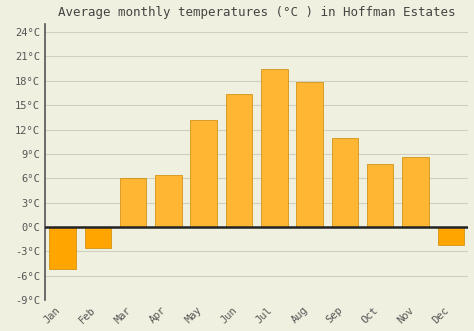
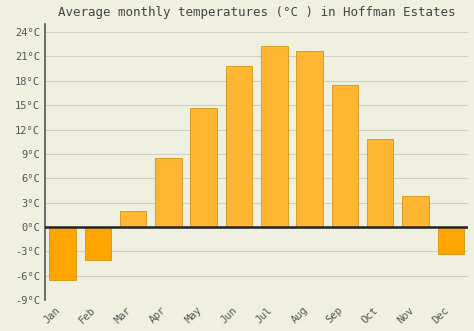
Jan: -5.2°C -> -6.5°C
Feb: -2.6°C -> -4.0°C
Mar: 6.0°C -> 2.0°C
Apr: 6.4°C -> 8.5°C
May: 13.2°C -> 14.7°C
Jun: 16.4°C -> 19.8°C
Jul: 19.4°C -> 22.3°C
Aug: 17.8°C -> 21.7°C
Sep: 11.0°C -> 17.5°C
Oct: 7.8°C -> 10.8°C
Nov: 8.6°C -> 3.8°C
Dec: -2.2°C -> -3.3°C
